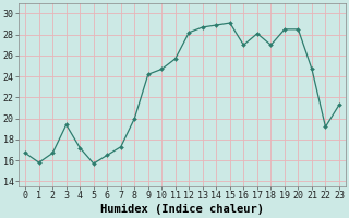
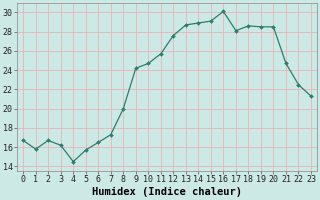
3: 19.4 -> 16.2
4: 17.2 -> 14.5
12: 28.2 -> 27.6
16: 27.0 -> 30.1
18: 27.0 -> 28.6
22: 19.2 -> 22.5
